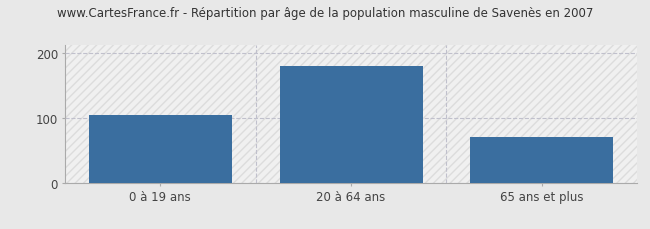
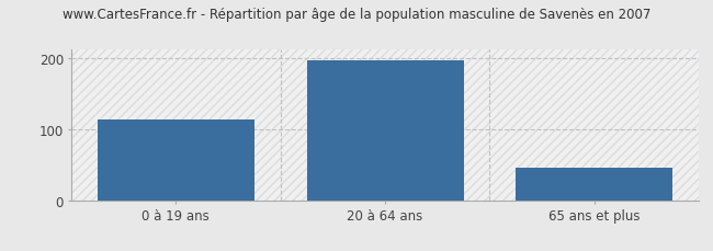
0 à 19 ans: 104 -> 113
20 à 64 ans: 180 -> 196
65 ans et plus: 70 -> 46
